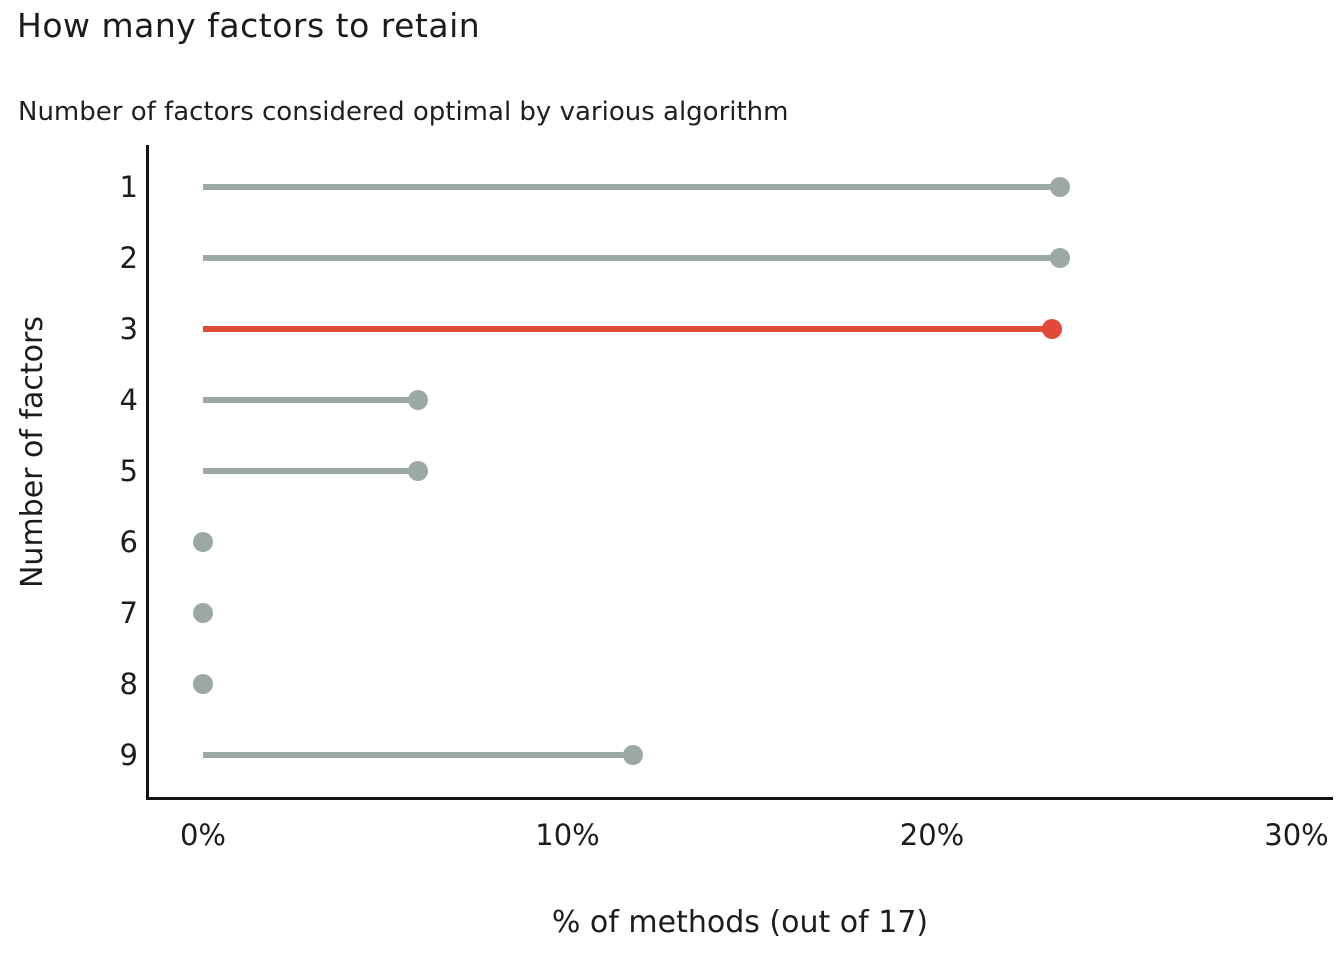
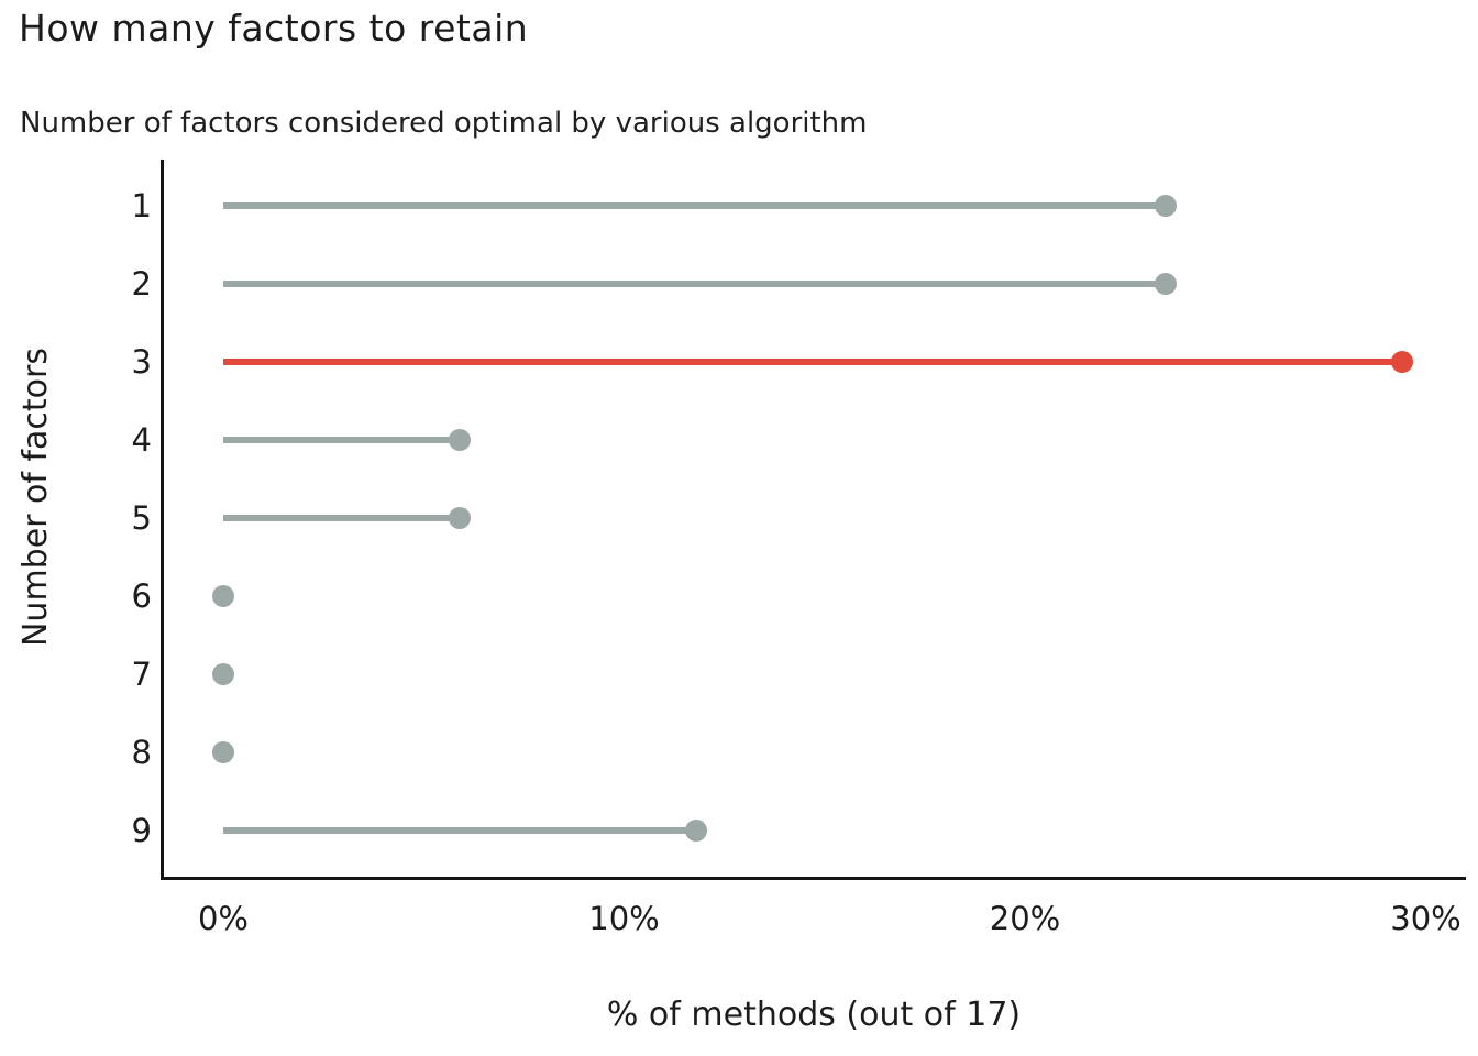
3: 23.3% -> 29.4%
